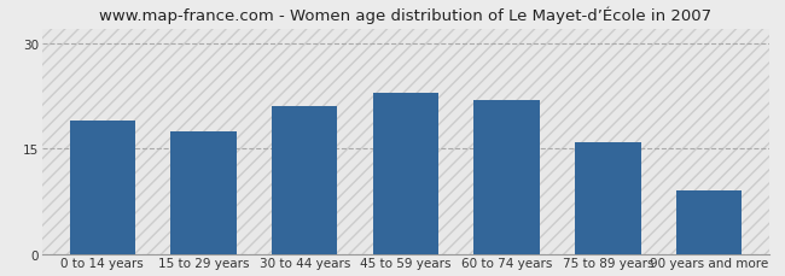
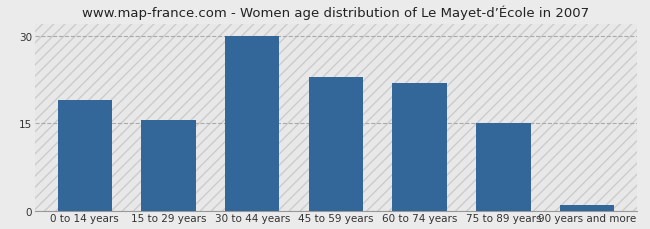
15 to 29 years: 17.4 -> 15.5
30 to 44 years: 21.0 -> 30.0
75 to 89 years: 16.0 -> 15.0
90 years and more: 9.0 -> 1.0
